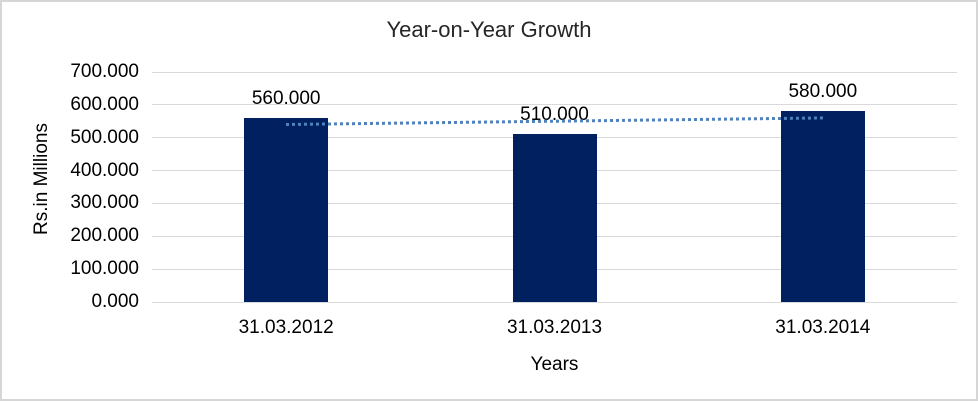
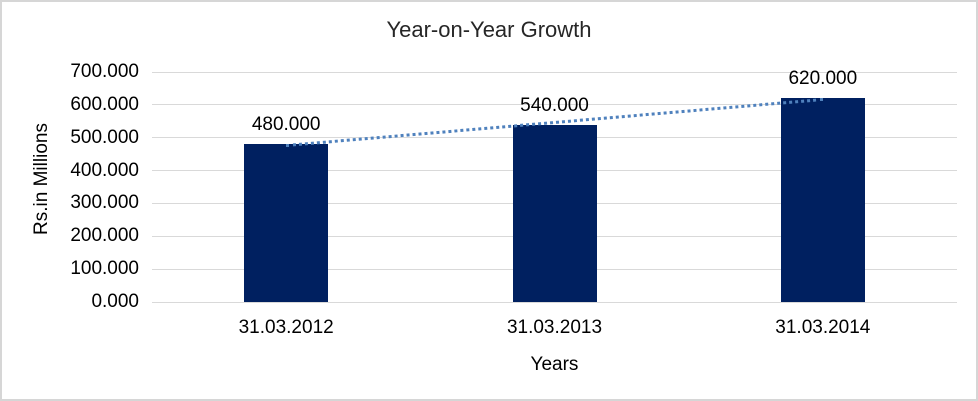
31.03.2012: 560.000 -> 480.000
31.03.2013: 510.000 -> 540.000
31.03.2014: 580.000 -> 620.000
